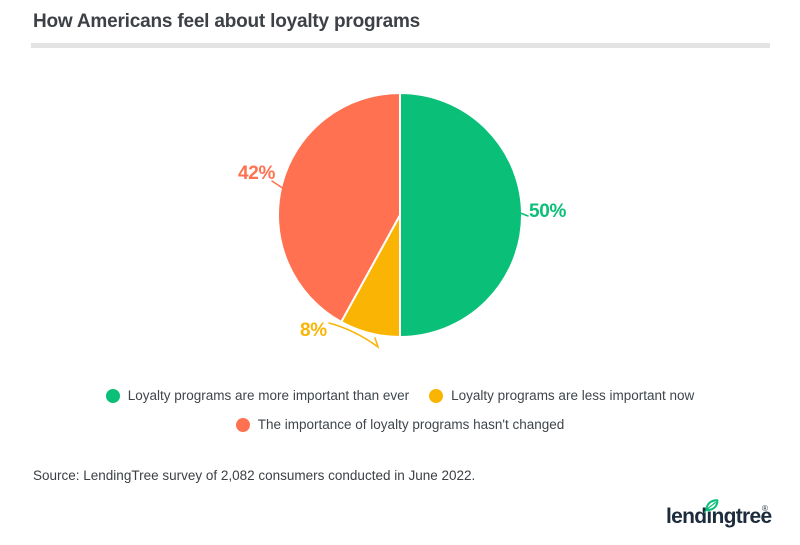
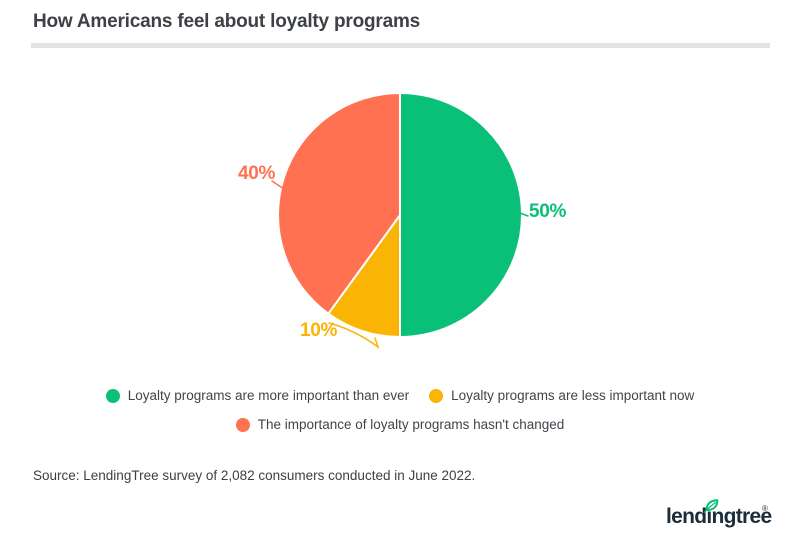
Loyalty programs are less important now: 8% -> 10%
The importance of loyalty programs hasn't changed: 42% -> 40%
